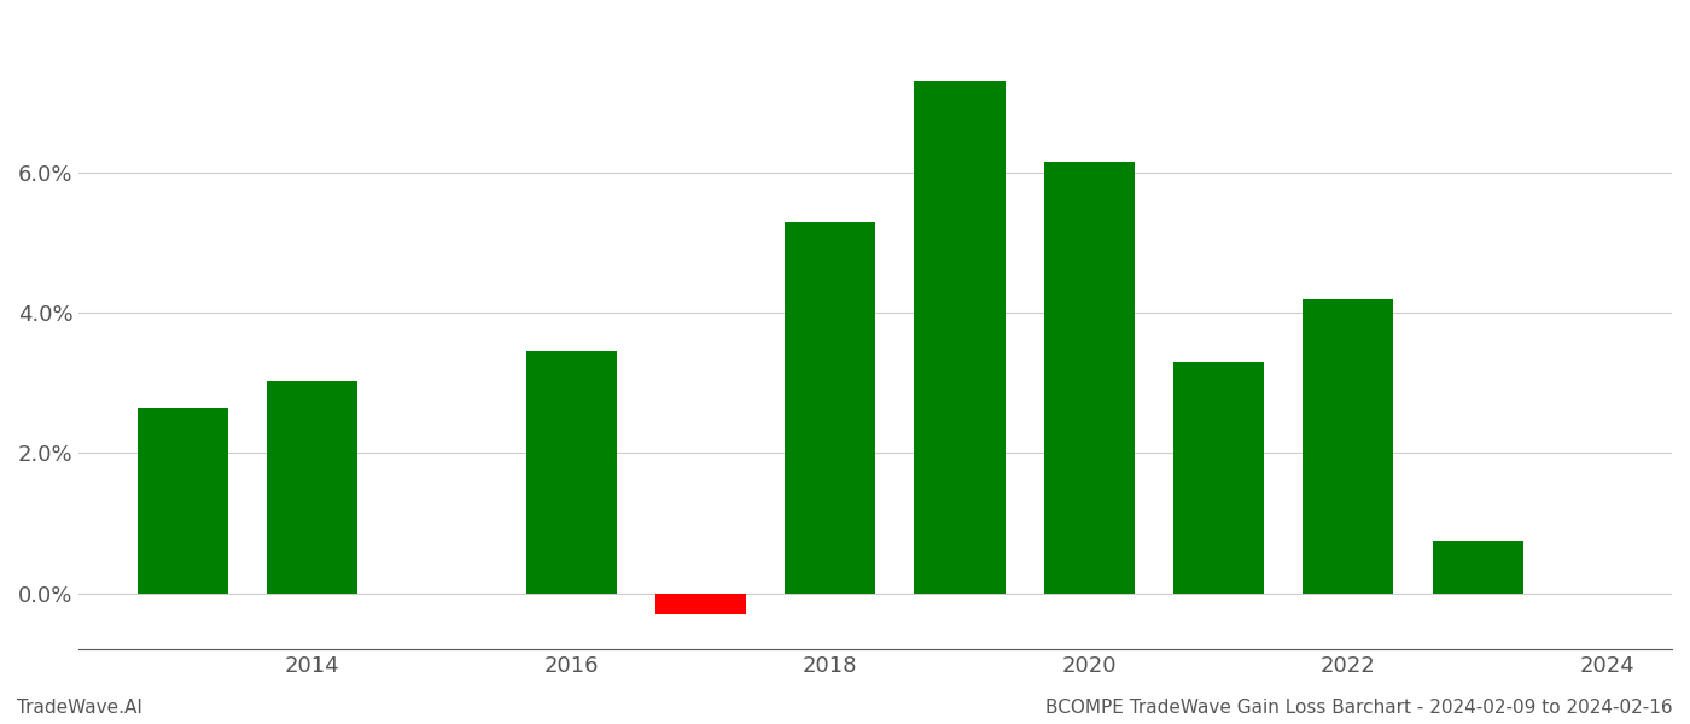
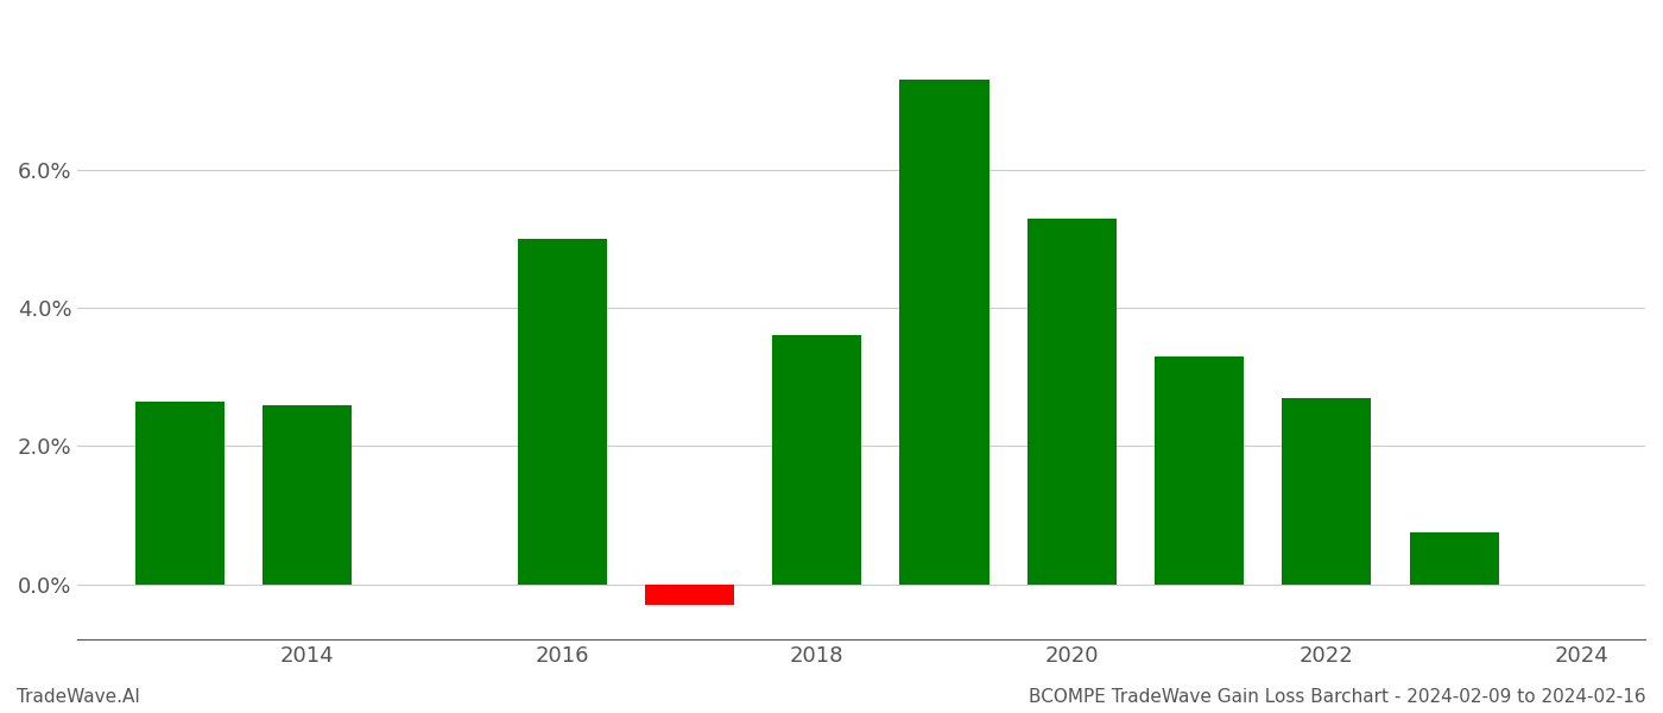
2014: 3.02% -> 2.60%
2016: 3.46% -> 5.00%
2018: 5.30% -> 3.60%
2020: 6.16% -> 5.30%
2022: 4.20% -> 2.70%
